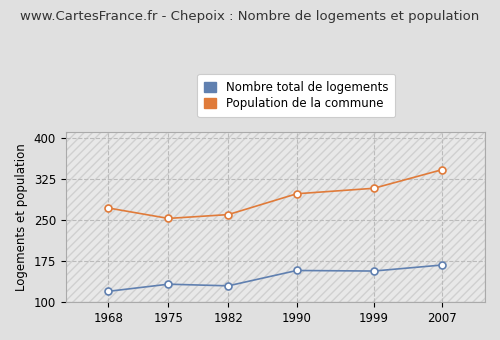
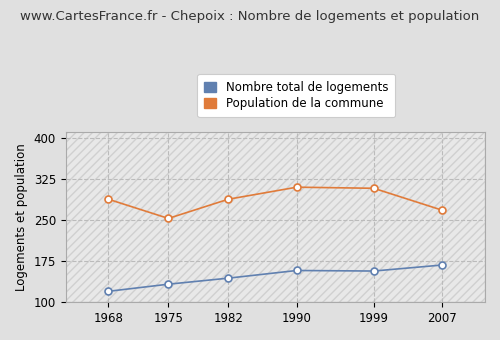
Population de la commune/1968: 272 -> 288
Nombre total de logements/1982: 130 -> 144
Population de la commune/1982: 260 -> 288
Population de la commune/1990: 298 -> 310
Population de la commune/2007: 342 -> 268
